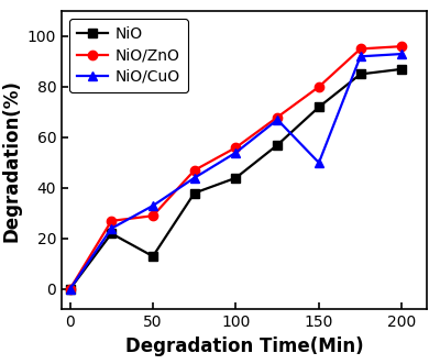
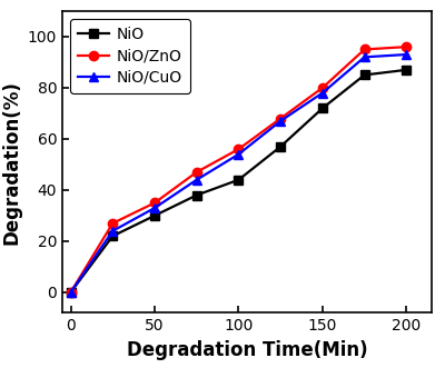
NiO/50: 13 -> 30
NiO/ZnO/50: 29 -> 35
NiO/CuO/150: 50 -> 78
